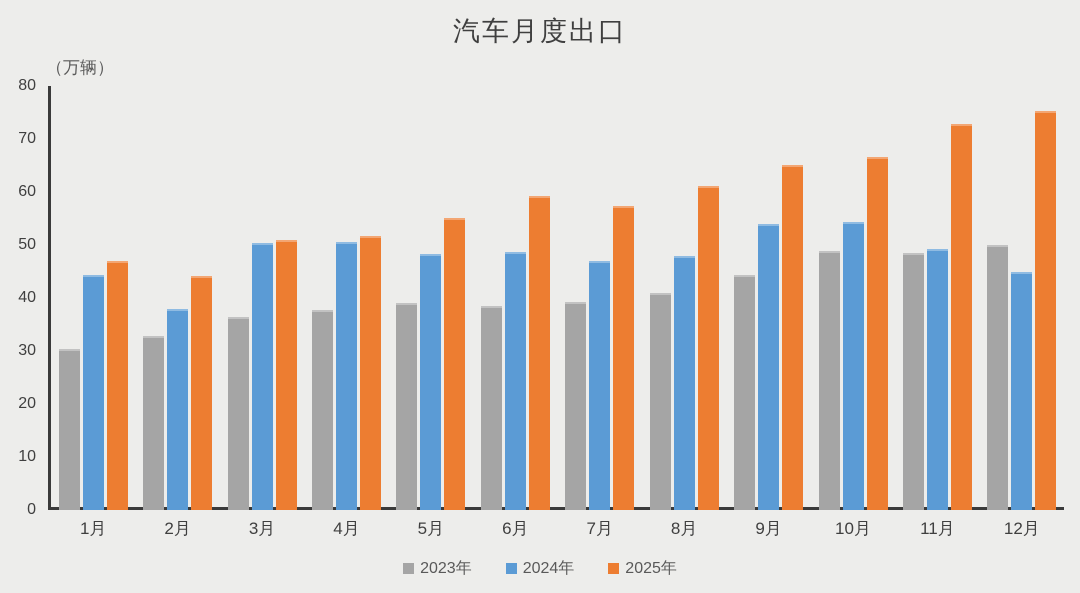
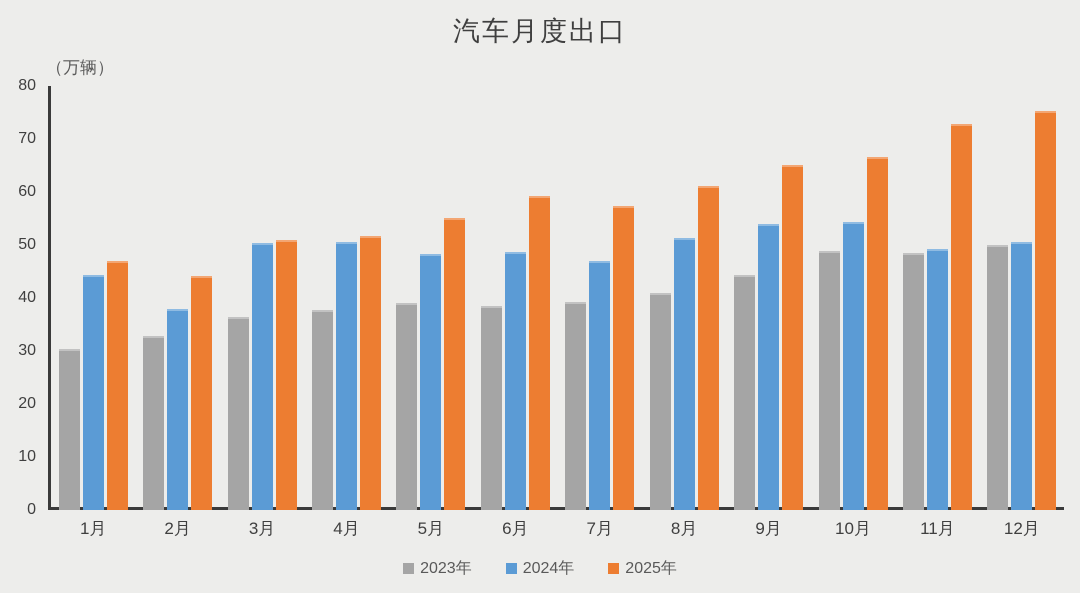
2024年/8月: 48 -> 51
2024年/12月: 45 -> 51
